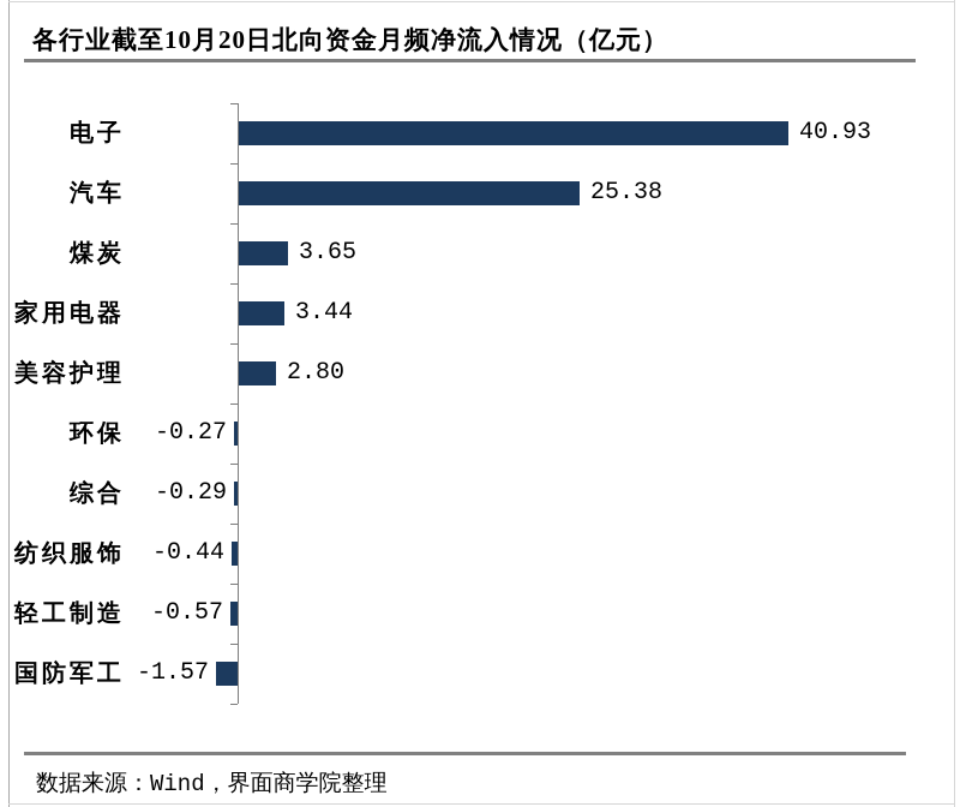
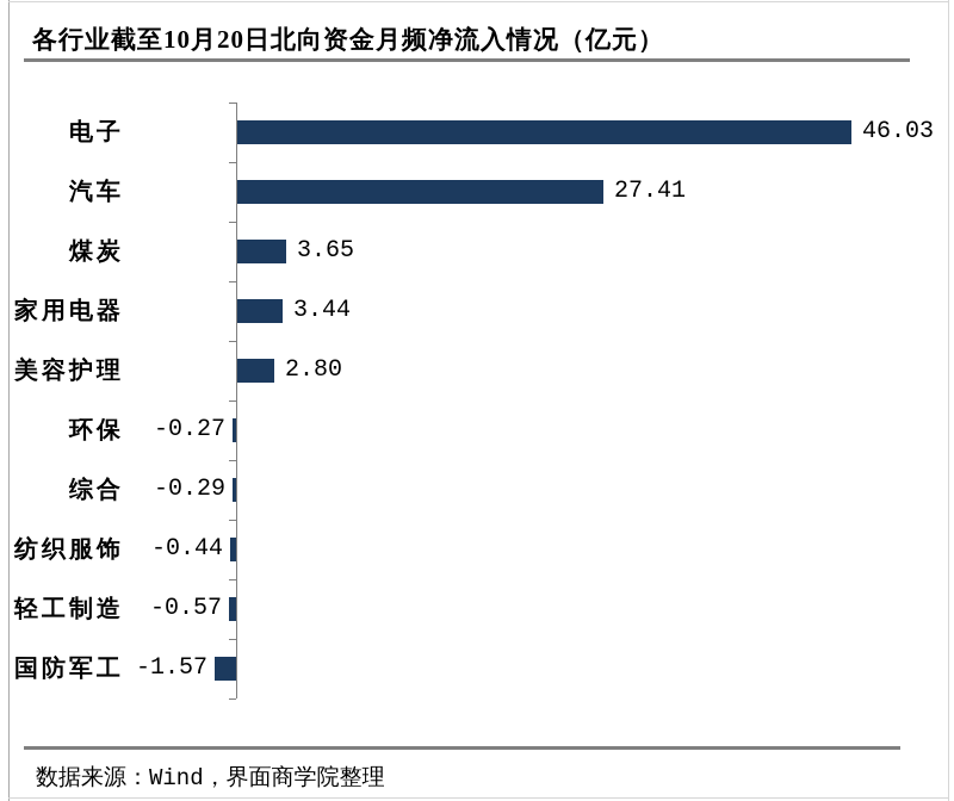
电子: 40.93 -> 46.03
汽车: 25.38 -> 27.41
